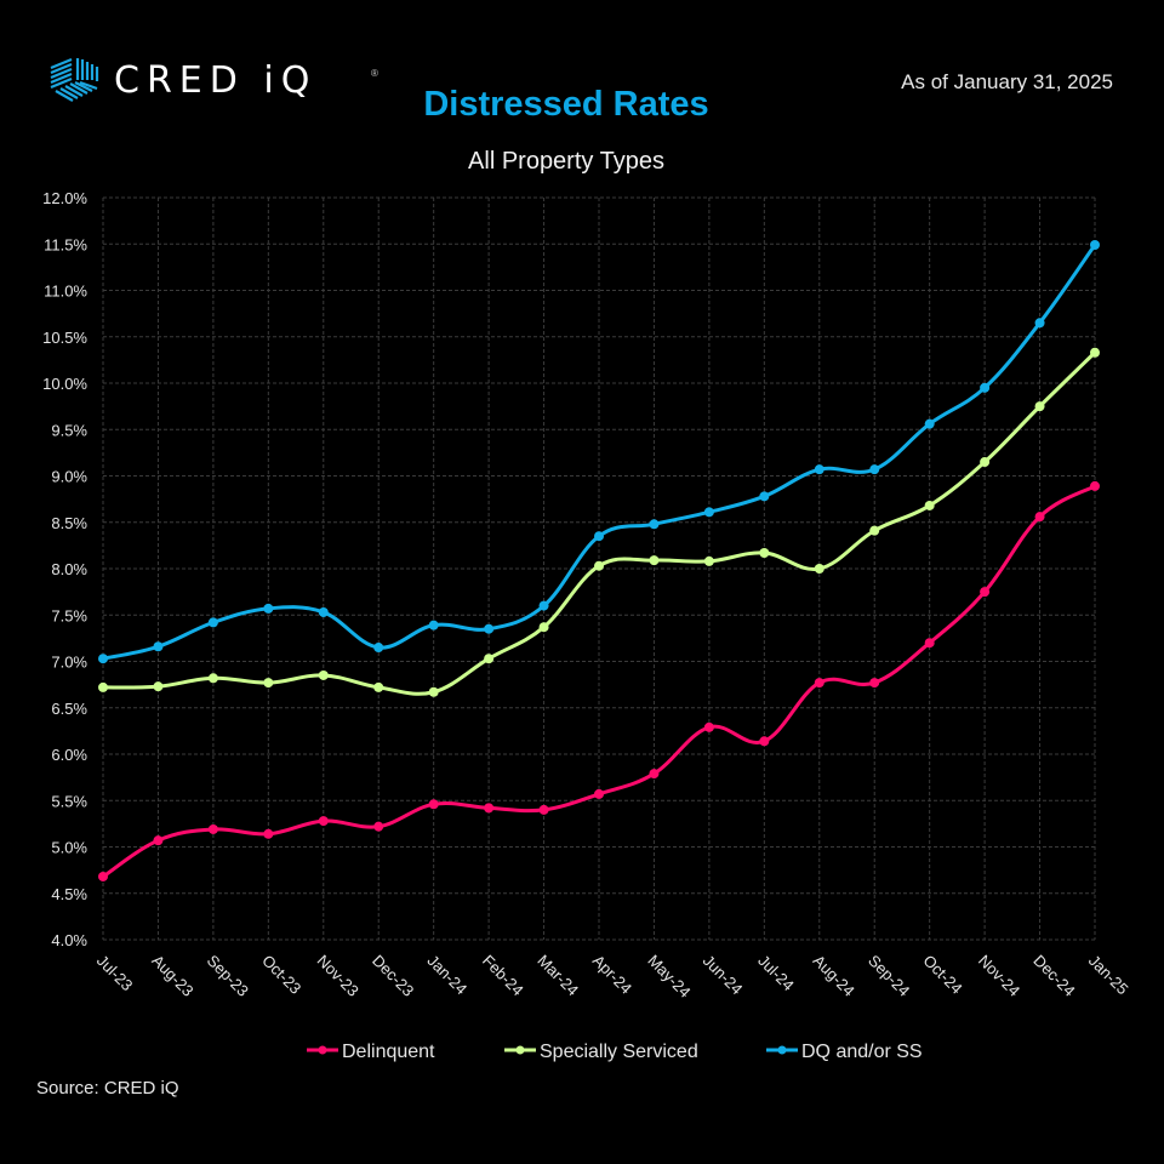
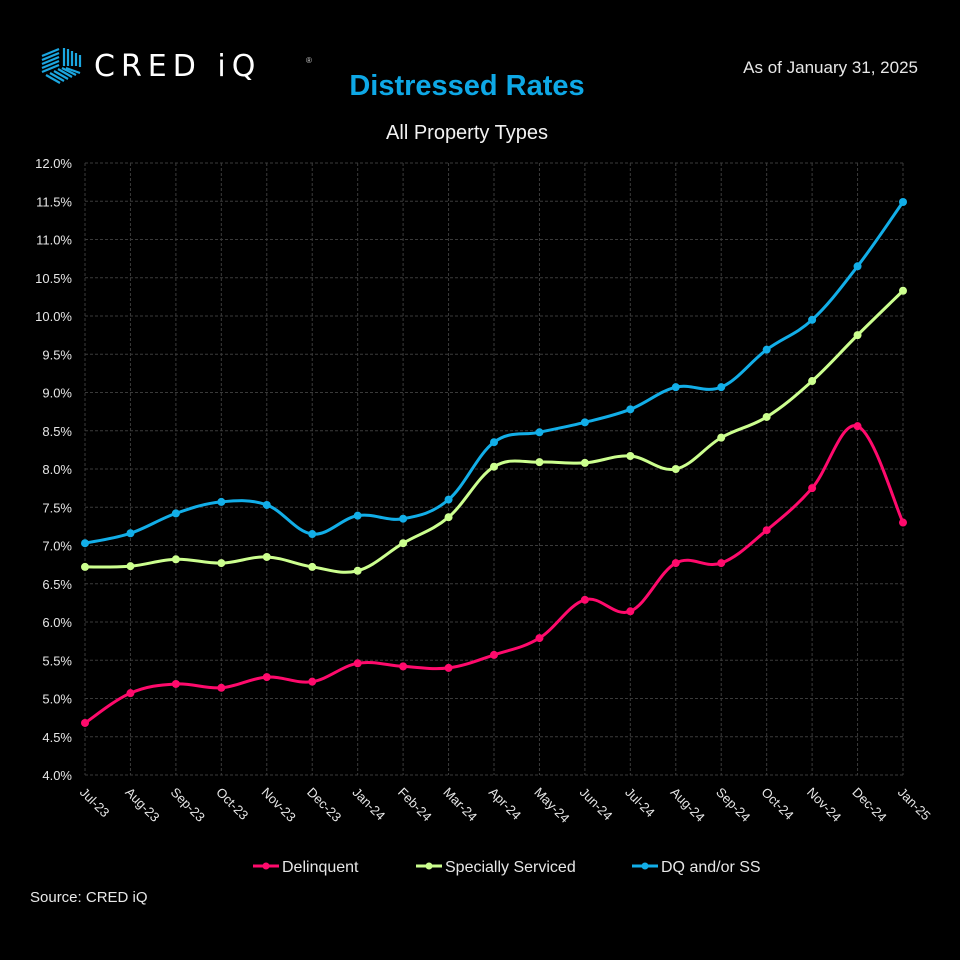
Delinquent/Jan-25: 8.9% -> 7.3%
